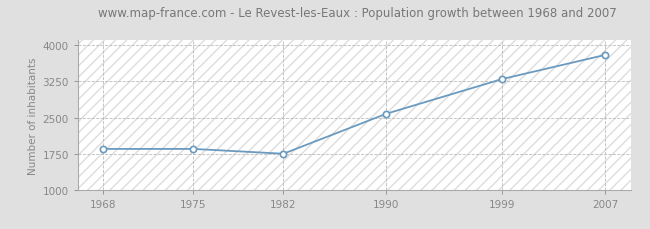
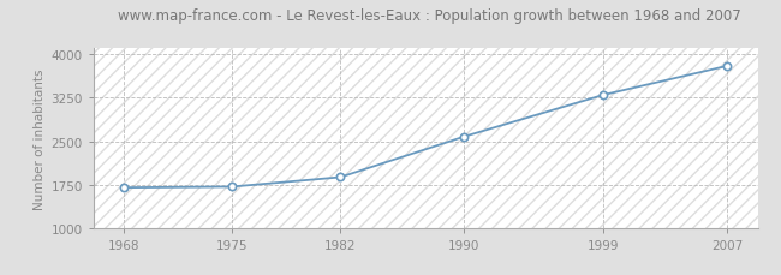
1968: 1850 -> 1700
1975: 1850 -> 1720
1982: 1750 -> 1880
